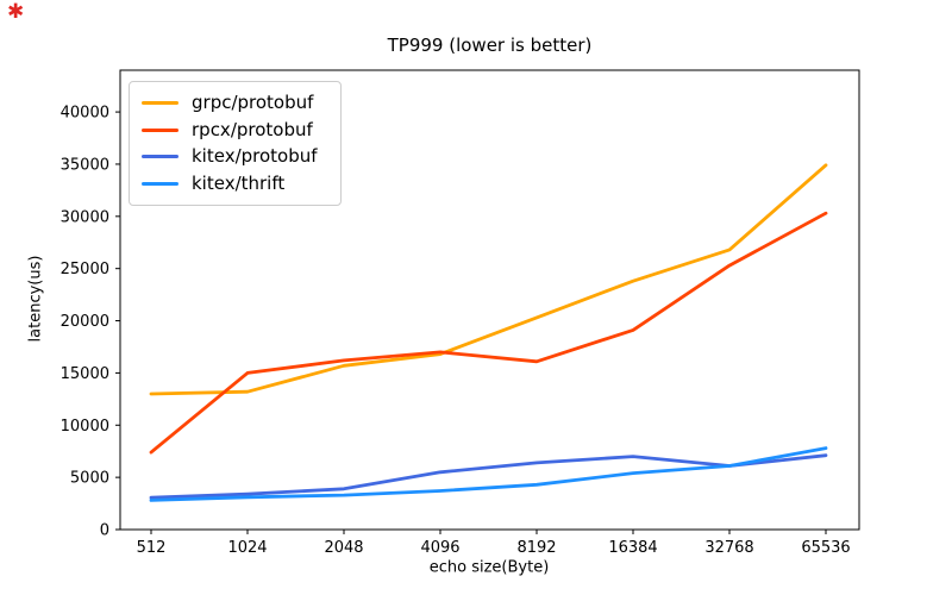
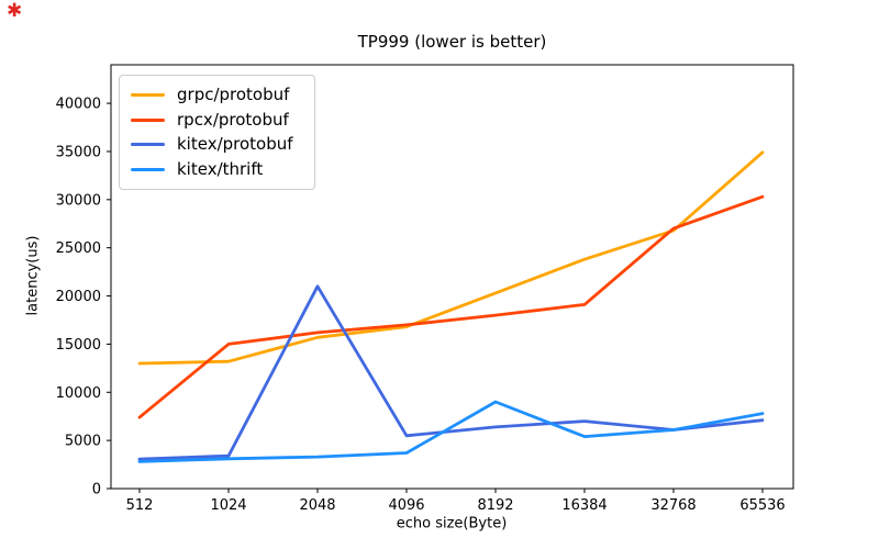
kitex/protobuf/2048: 4000 -> 21000
rpcx/protobuf/8192: 16000 -> 18000
kitex/thrift/8192: 4000 -> 9000
rpcx/protobuf/32768: 25000 -> 27000
